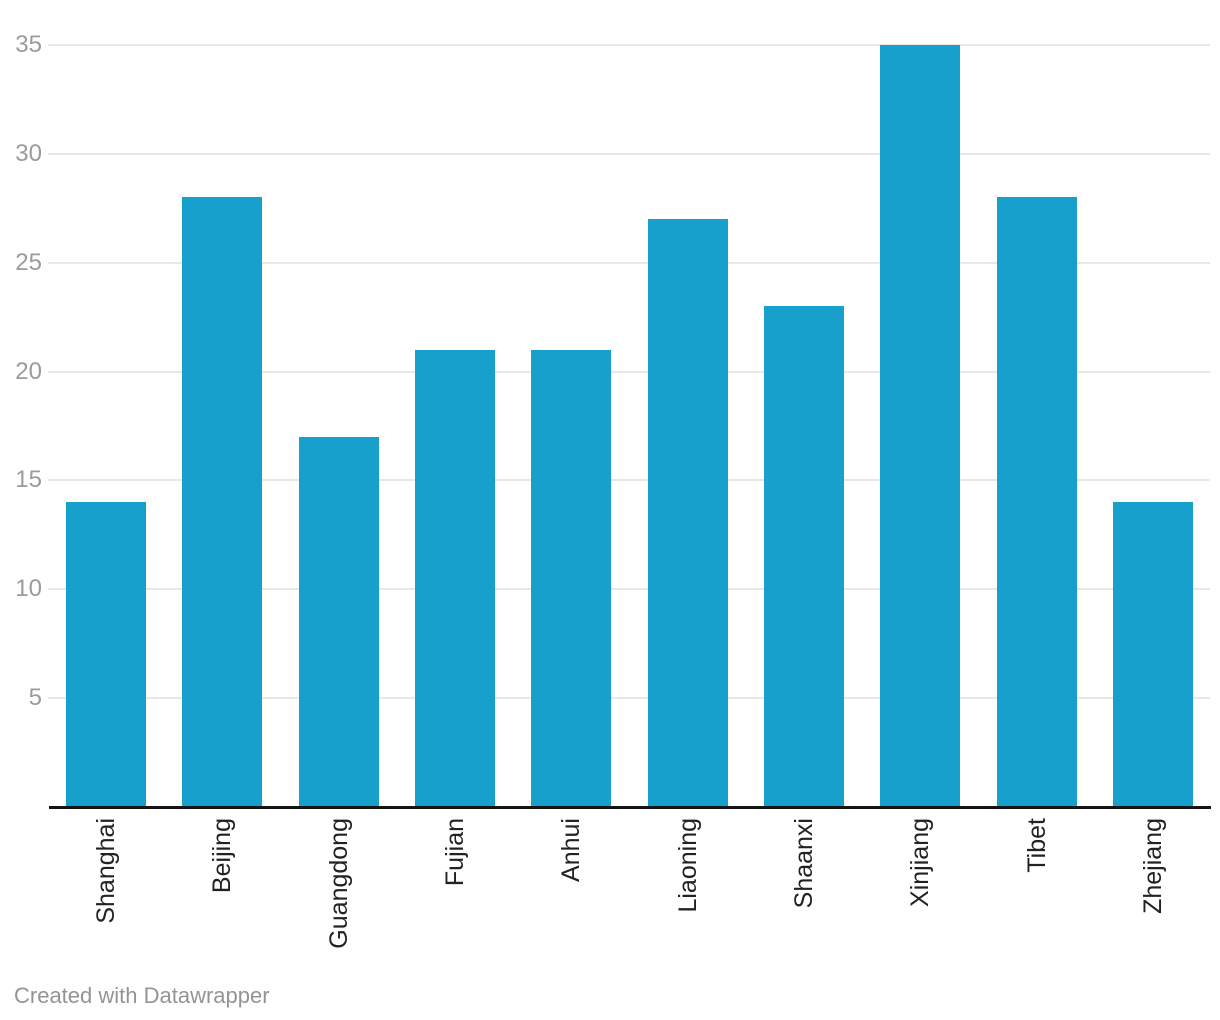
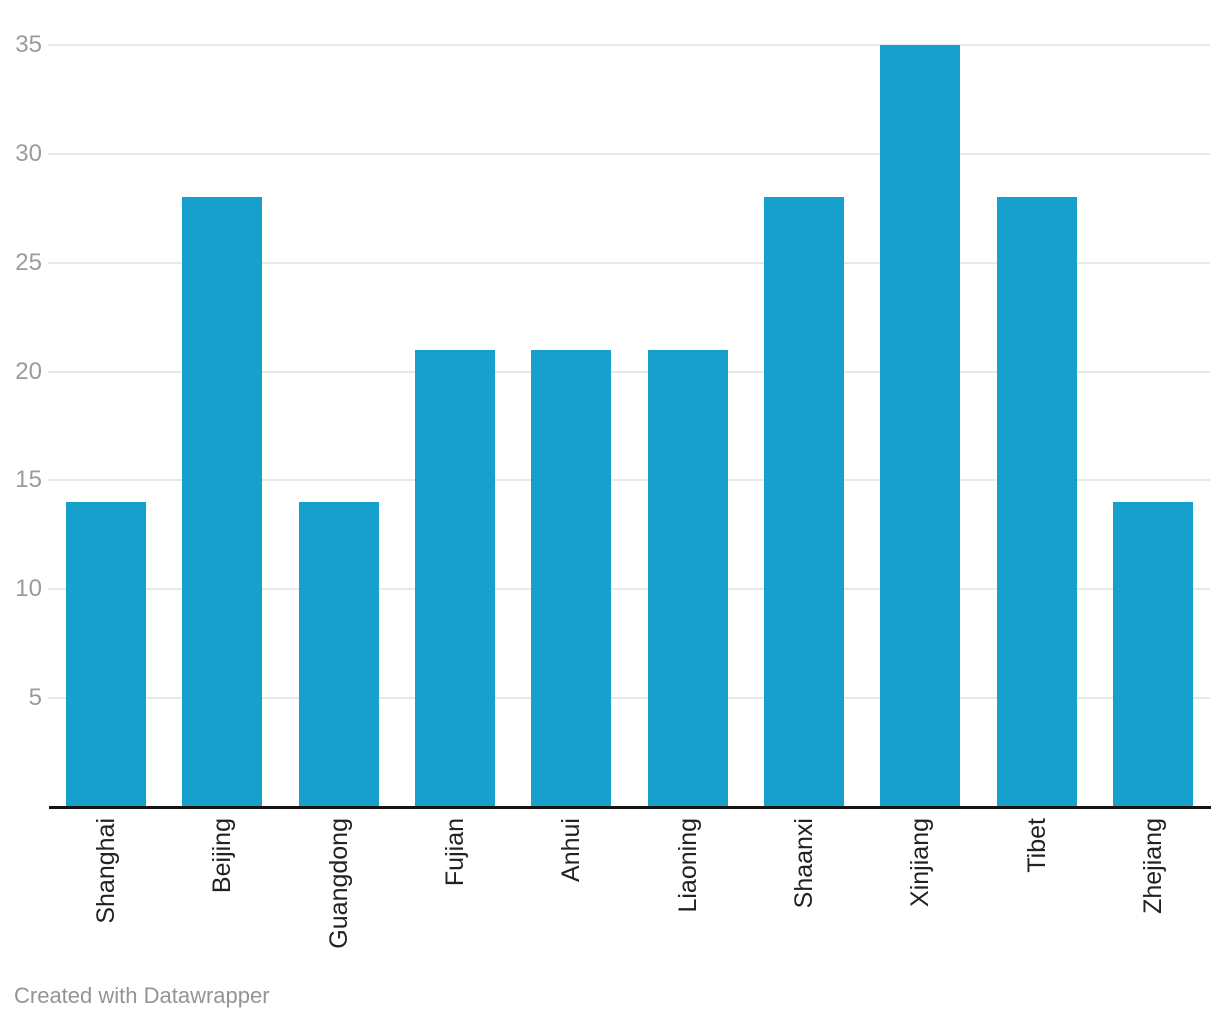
Guangdong: 17 -> 14
Liaoning: 27 -> 21
Shaanxi: 23 -> 28
